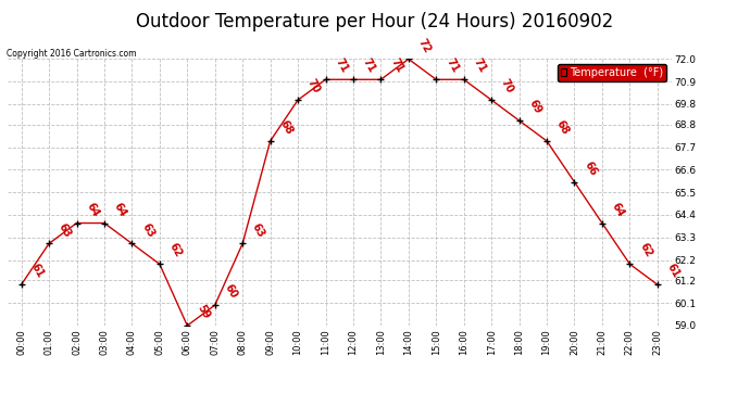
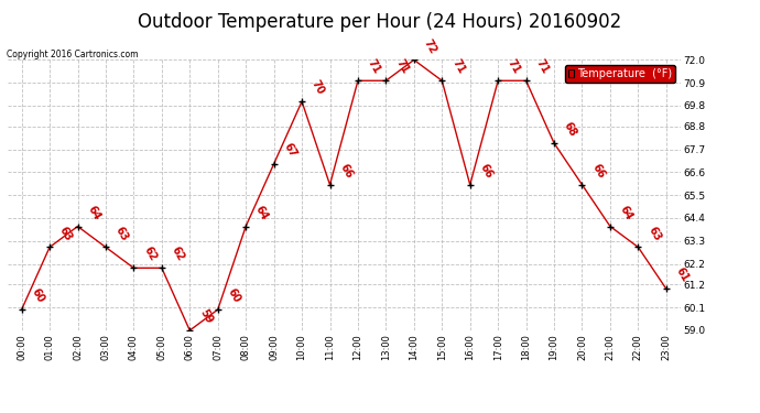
00:00: 61 -> 60
03:00: 64 -> 63
04:00: 63 -> 62
08:00: 63 -> 64
09:00: 68 -> 67
11:00: 71 -> 66
16:00: 71 -> 66
17:00: 70 -> 71
18:00: 69 -> 71
22:00: 62 -> 63
